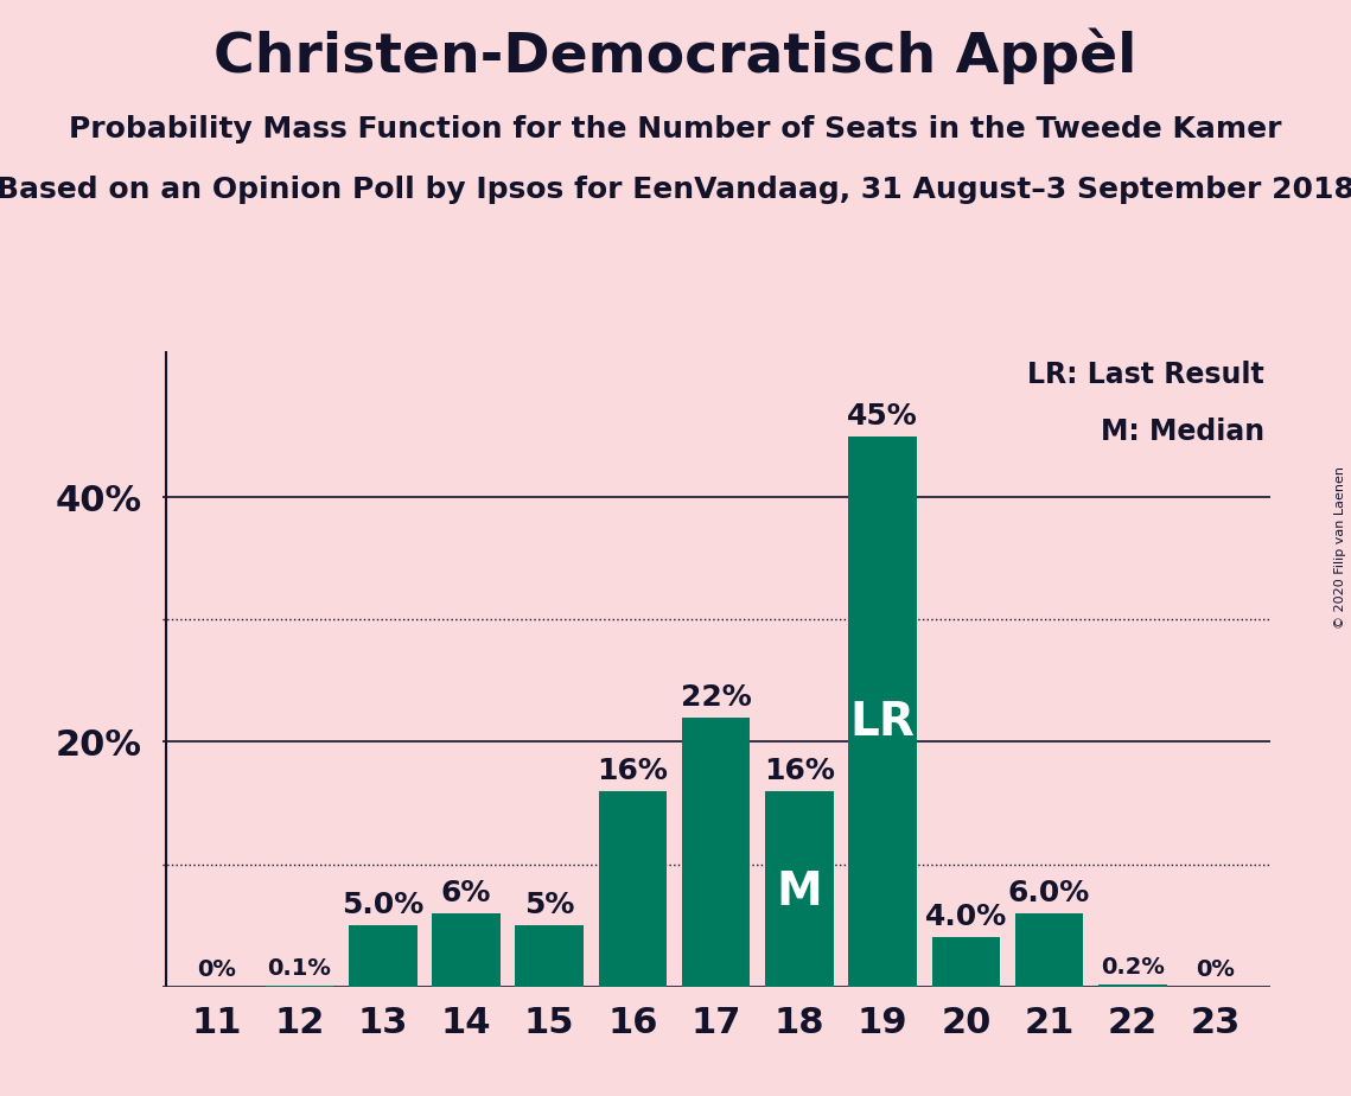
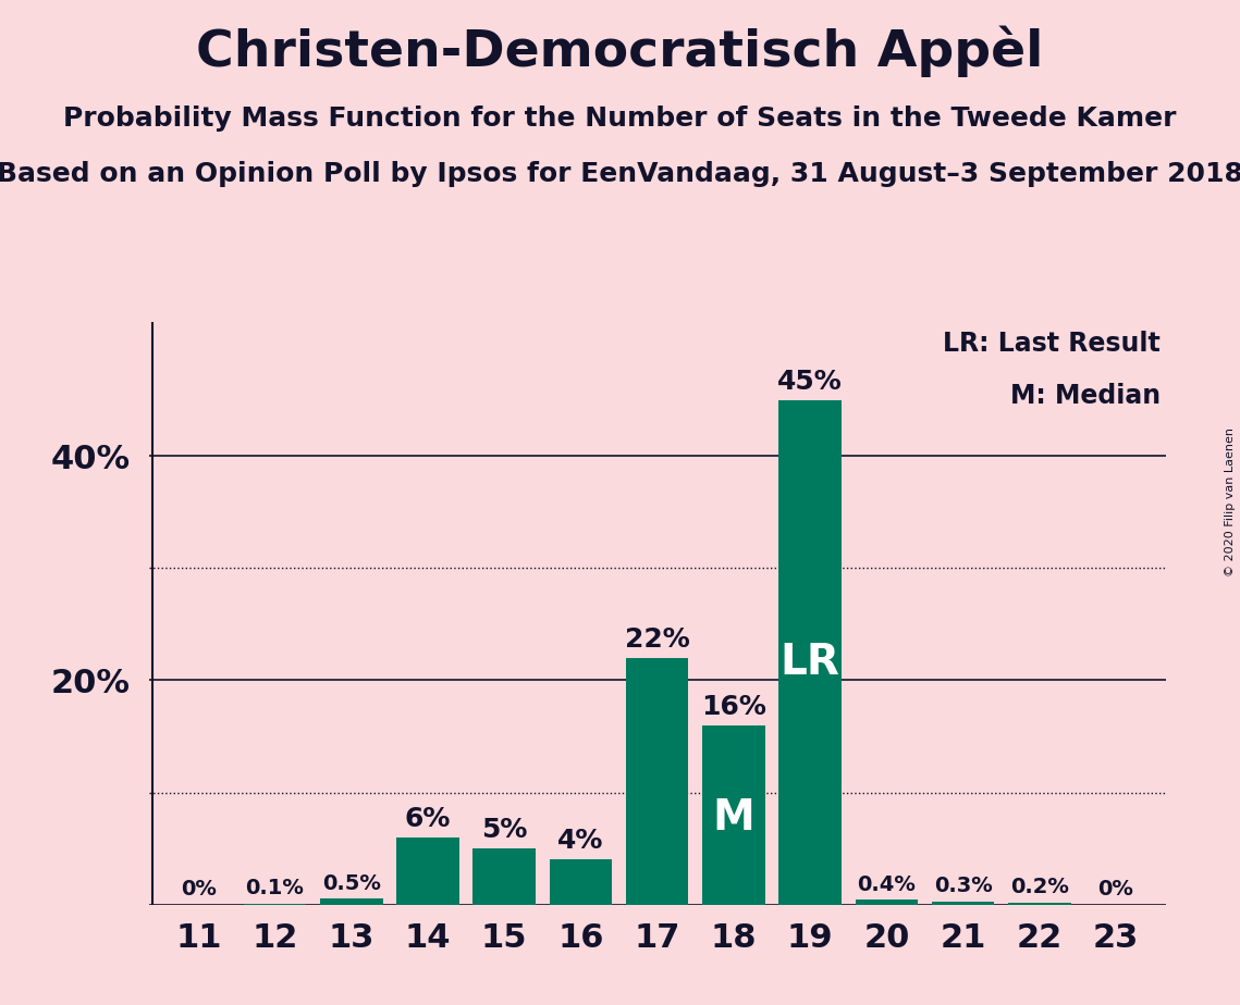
13: 5.0% -> 0.5%
16: 16% -> 4%
20: 4.0% -> 0.4%
21: 6.0% -> 0.3%
